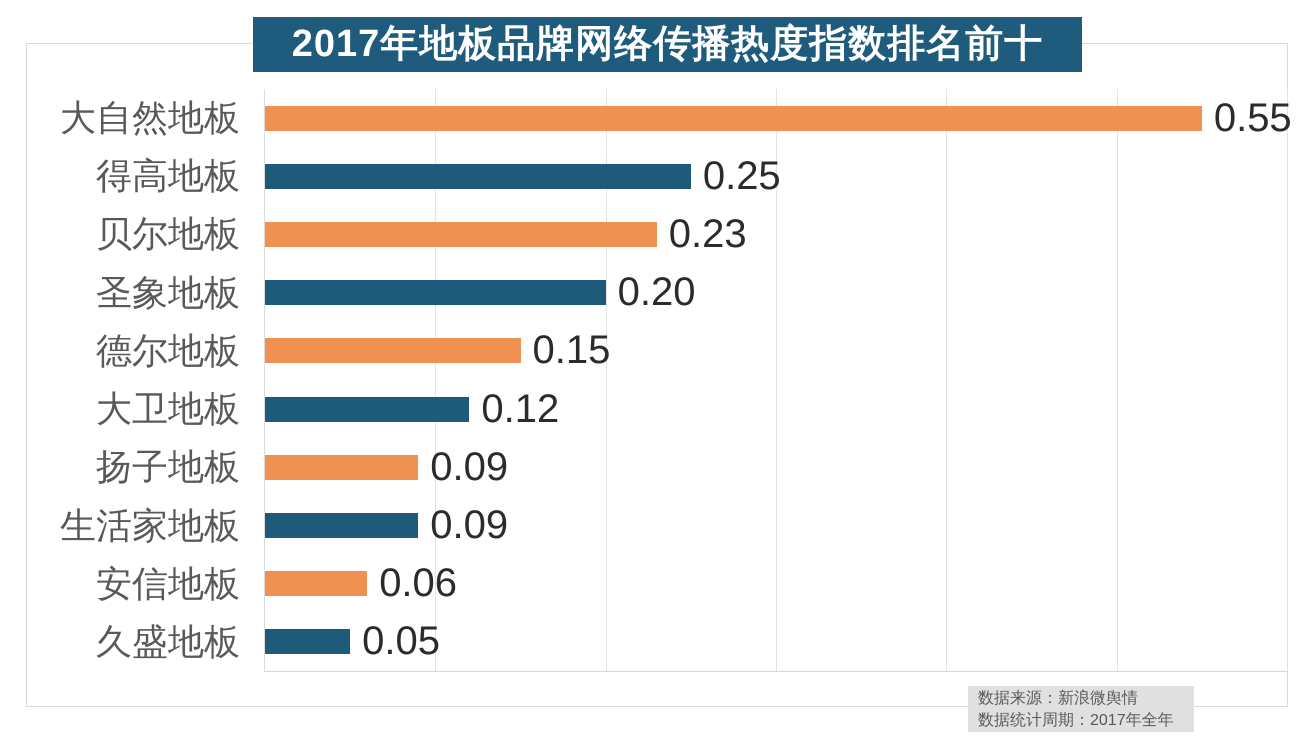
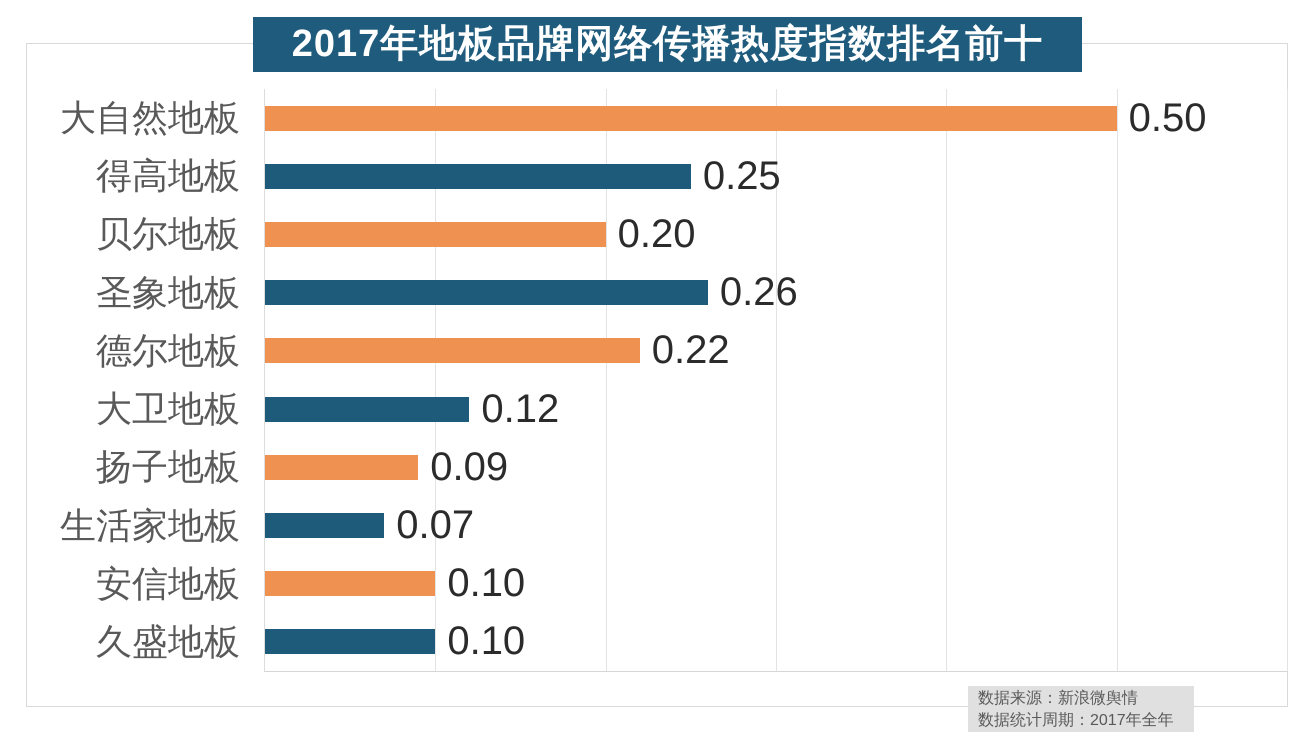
大自然地板: 0.55 -> 0.50
贝尔地板: 0.23 -> 0.20
圣象地板: 0.20 -> 0.26
德尔地板: 0.15 -> 0.22
生活家地板: 0.09 -> 0.07
安信地板: 0.06 -> 0.10
久盛地板: 0.05 -> 0.10
